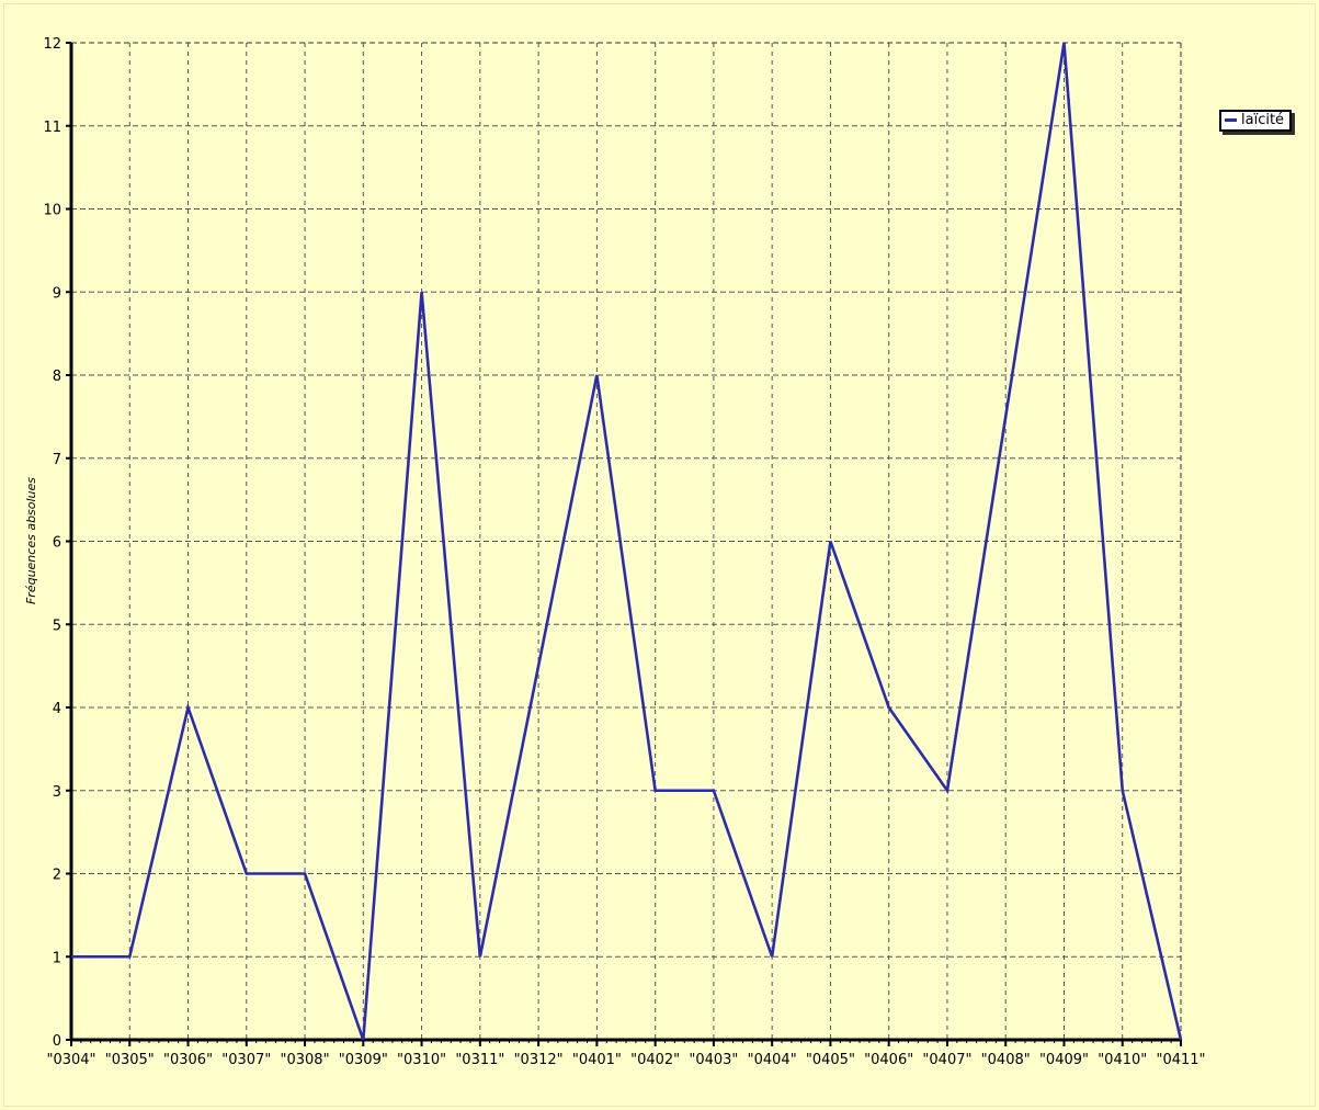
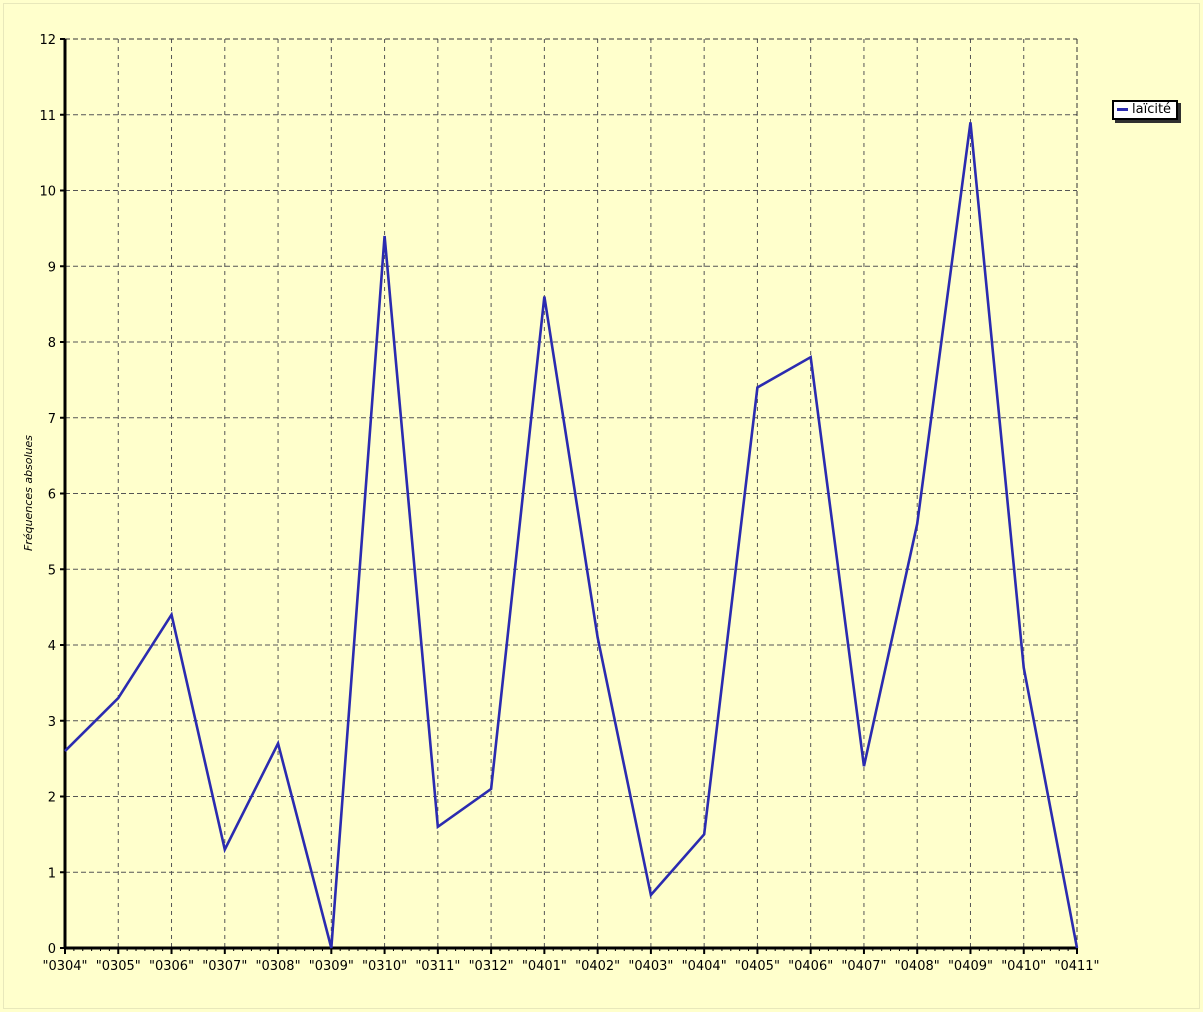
"0304": 1.0 -> 2.6
"0305": 1.0 -> 3.3
"0306": 4.0 -> 4.4
"0307": 2.0 -> 1.3
"0308": 2.0 -> 2.7
"0310": 9.0 -> 9.4
"0311": 1.0 -> 1.6
"0312": 4.5 -> 2.1
"0401": 8.0 -> 8.6
"0402": 3.0 -> 4.1
"0403": 3.0 -> 0.7
"0404": 1.0 -> 1.5
"0405": 6.0 -> 7.4
"0406": 4.0 -> 7.8
"0407": 3.0 -> 2.4
"0408": 7.5 -> 5.6
"0409": 12.0 -> 10.9
"0410": 3.0 -> 3.7
